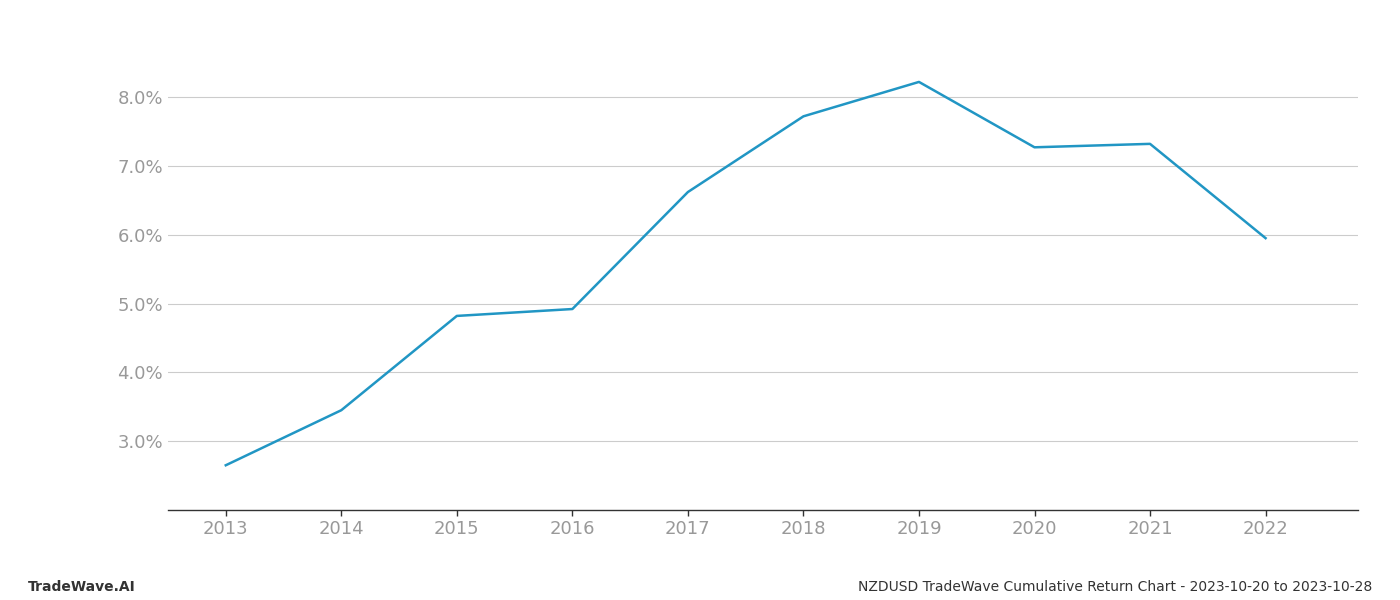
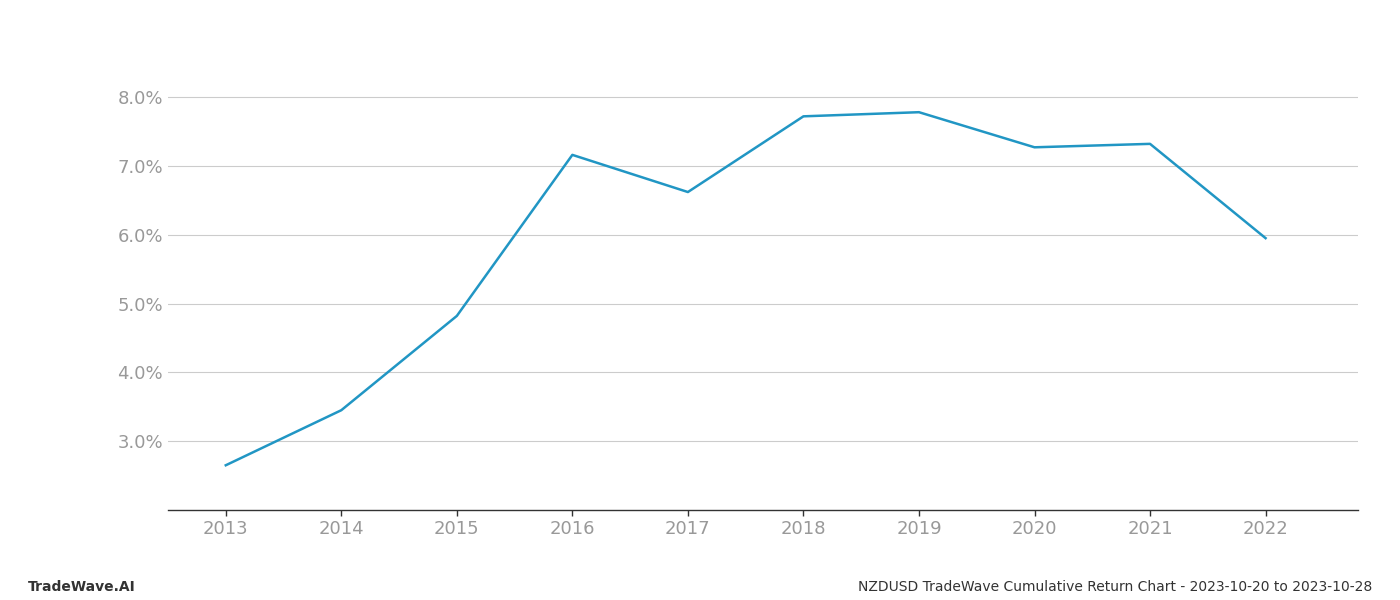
2016: 4.92% -> 7.16%
2019: 8.22% -> 7.78%
